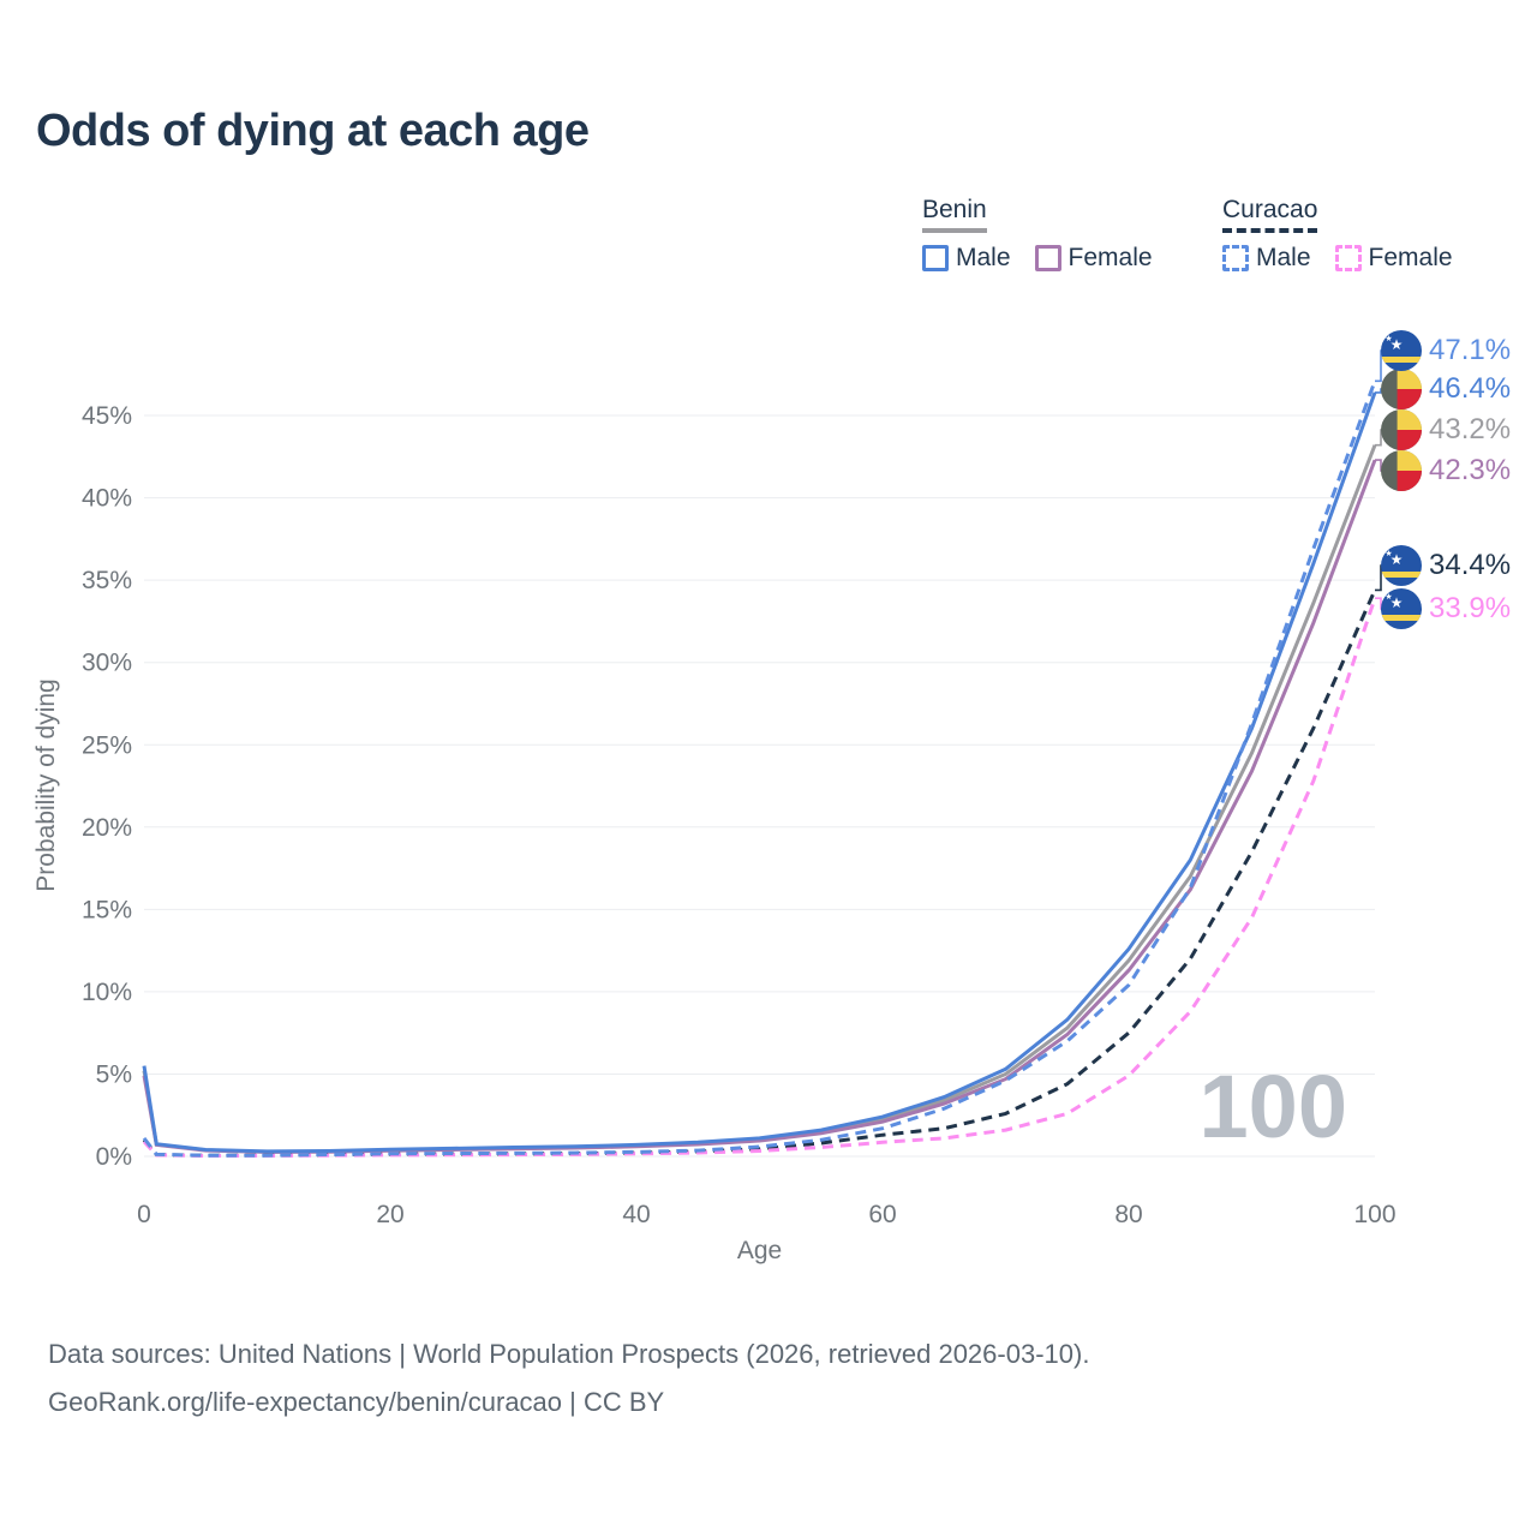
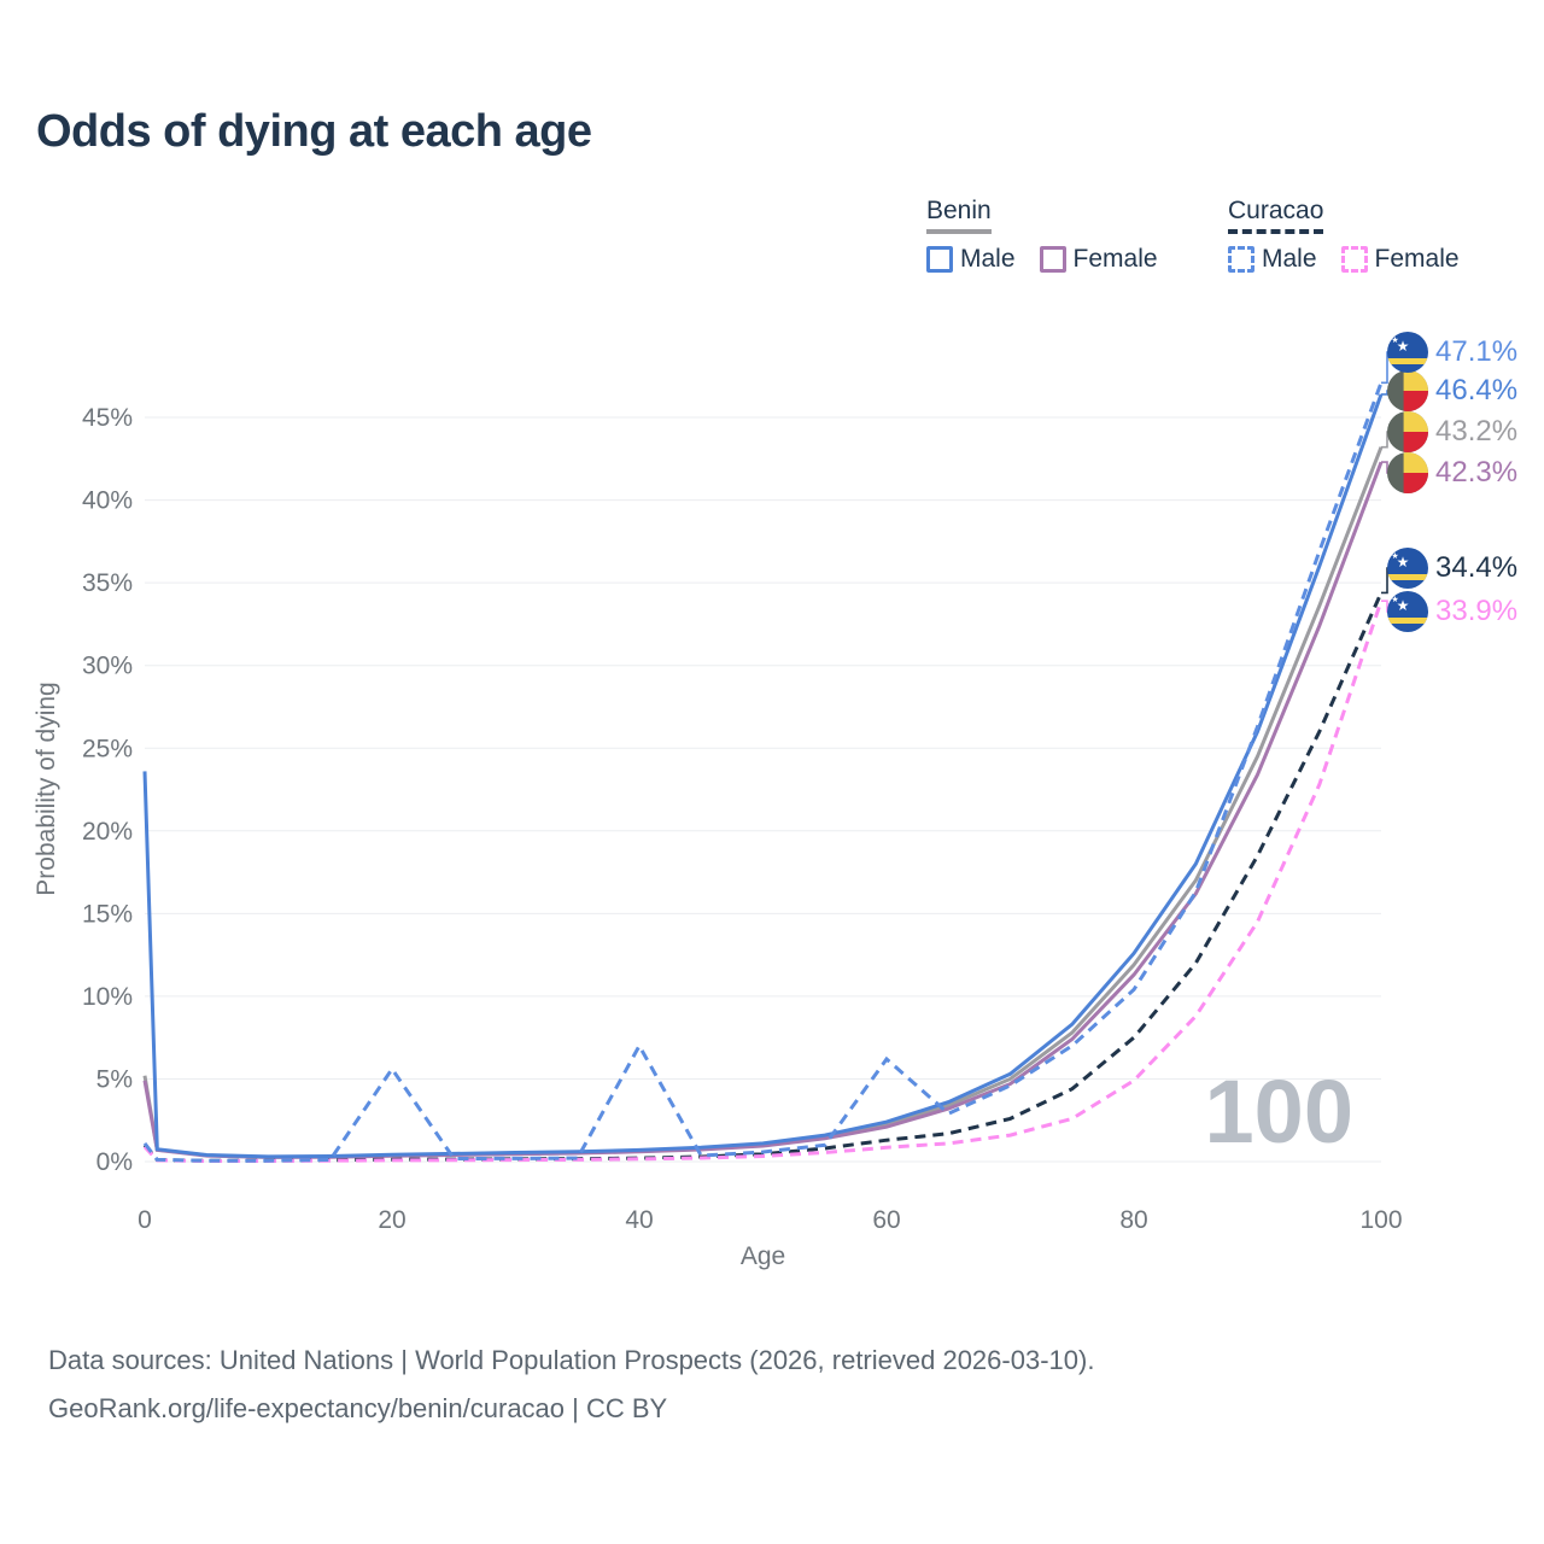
Benin Male/0: 5.5% -> 23.6%
Curacao Male/20: 0.2% -> 5.6%
Curacao Male/40: 0.3% -> 7.0%
Curacao Male/60: 1.7% -> 6.2%
